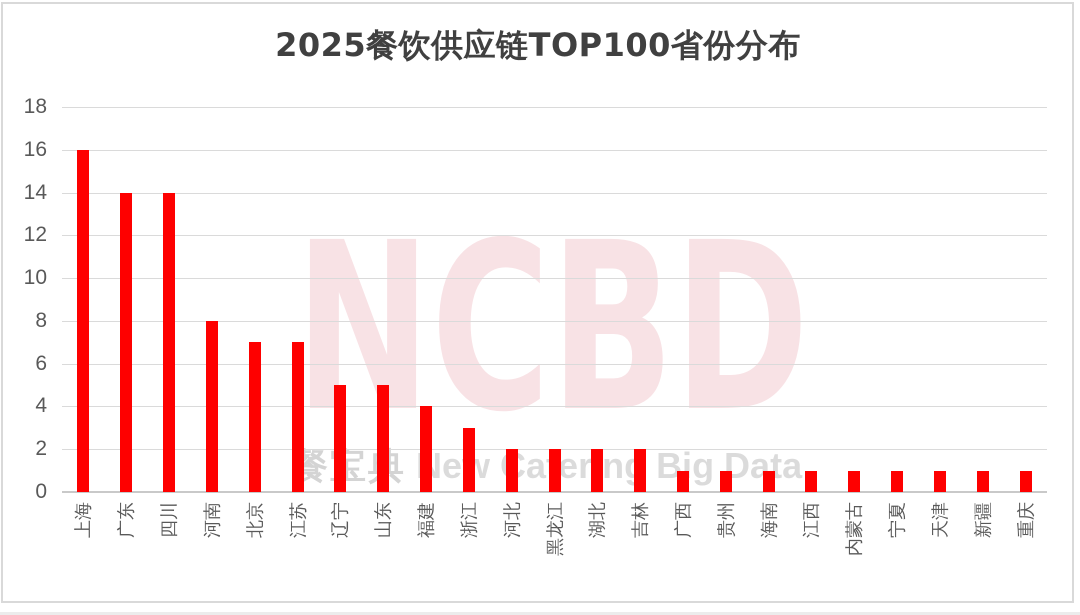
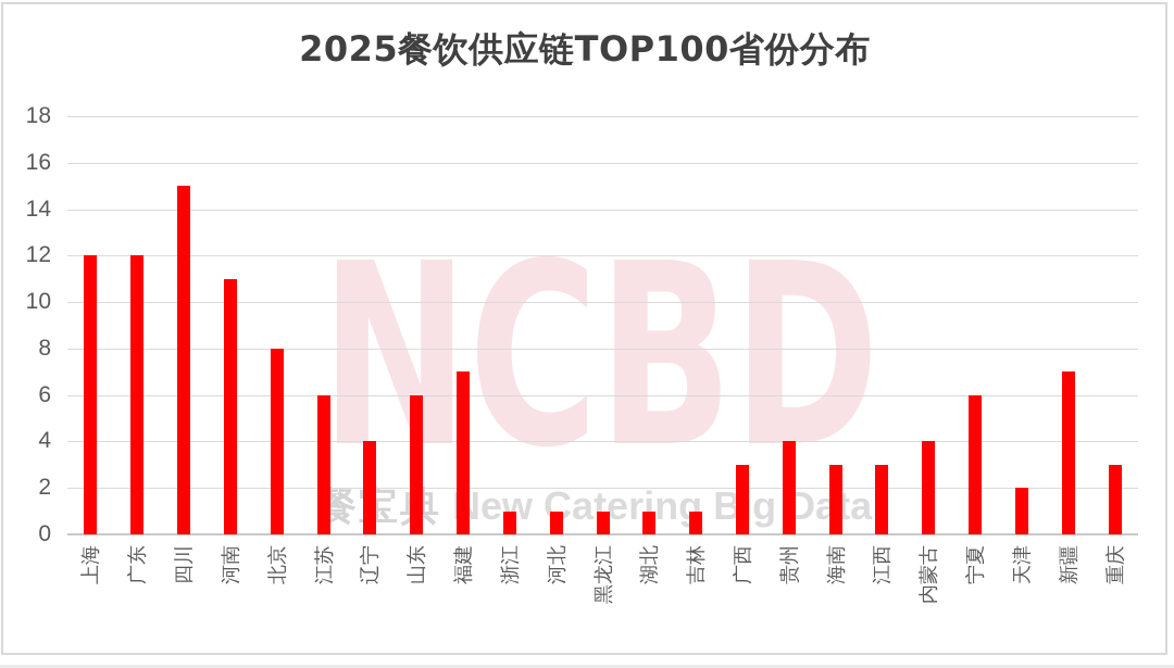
上海: 16 -> 12
广东: 14 -> 12
四川: 14 -> 15
河南: 8 -> 11
北京: 7 -> 8
江苏: 7 -> 6
辽宁: 5 -> 4
山东: 5 -> 6
福建: 4 -> 7
浙江: 3 -> 1
河北: 2 -> 1
黑龙江: 2 -> 1
湖北: 2 -> 1
吉林: 2 -> 1
广西: 1 -> 3
贵州: 1 -> 4
海南: 1 -> 3
江西: 1 -> 3
内蒙古: 1 -> 4
宁夏: 1 -> 6
天津: 1 -> 2
新疆: 1 -> 7
重庆: 1 -> 3
